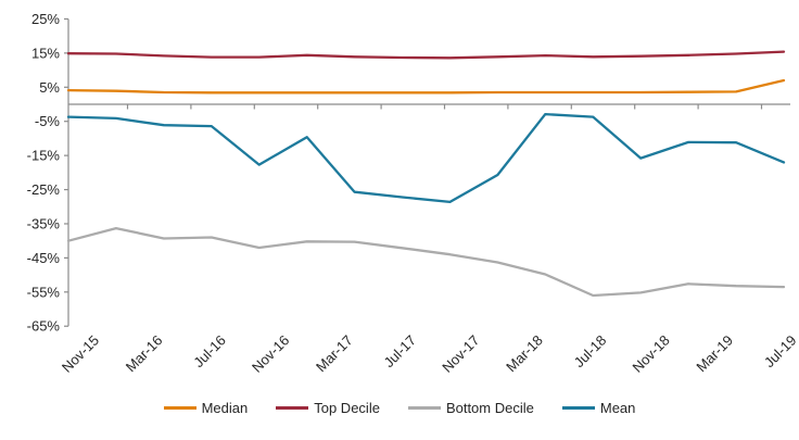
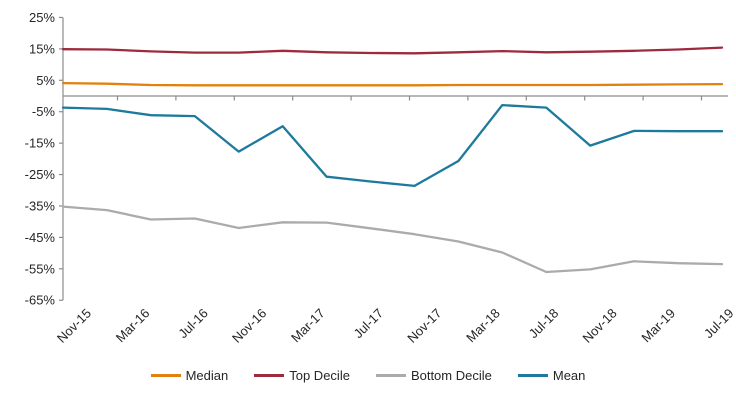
Bottom Decile/Nov-15: -40% -> -35%
Median/Jul-19: 7% -> 4%
Mean/Jul-19: -17% -> -11%
